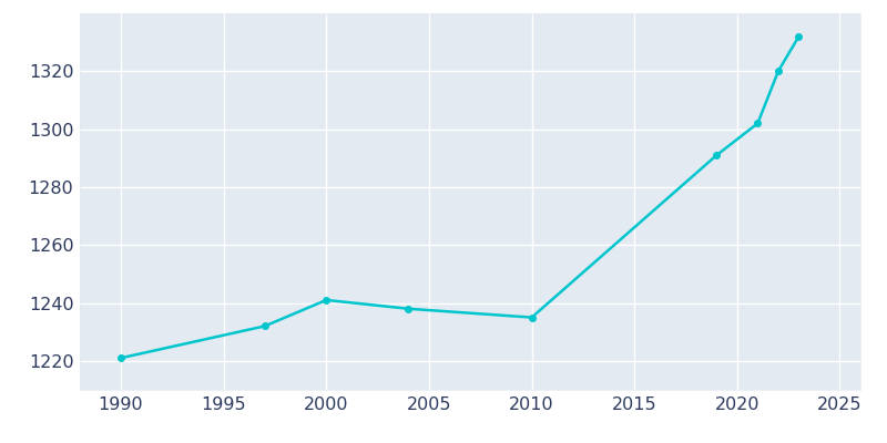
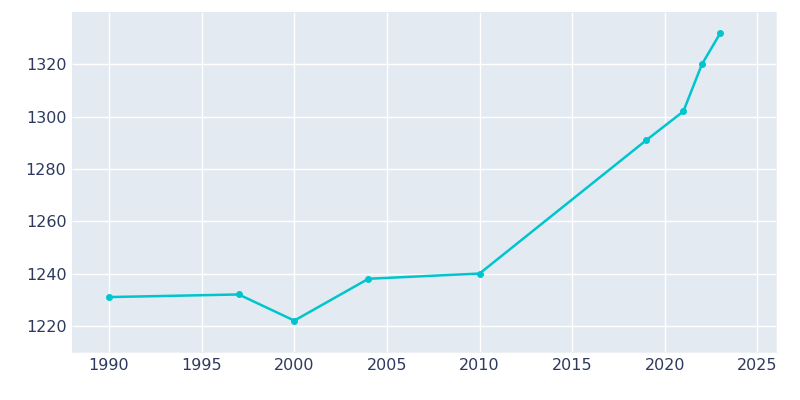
1990: 1221 -> 1231
2000: 1241 -> 1222
2010: 1235 -> 1240
